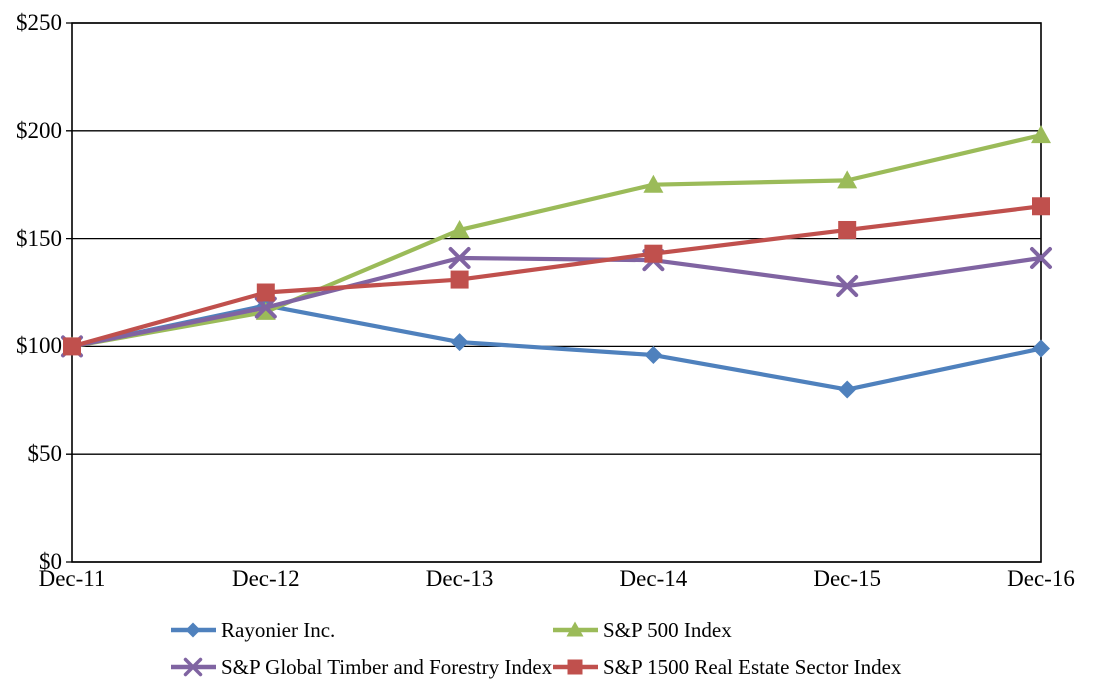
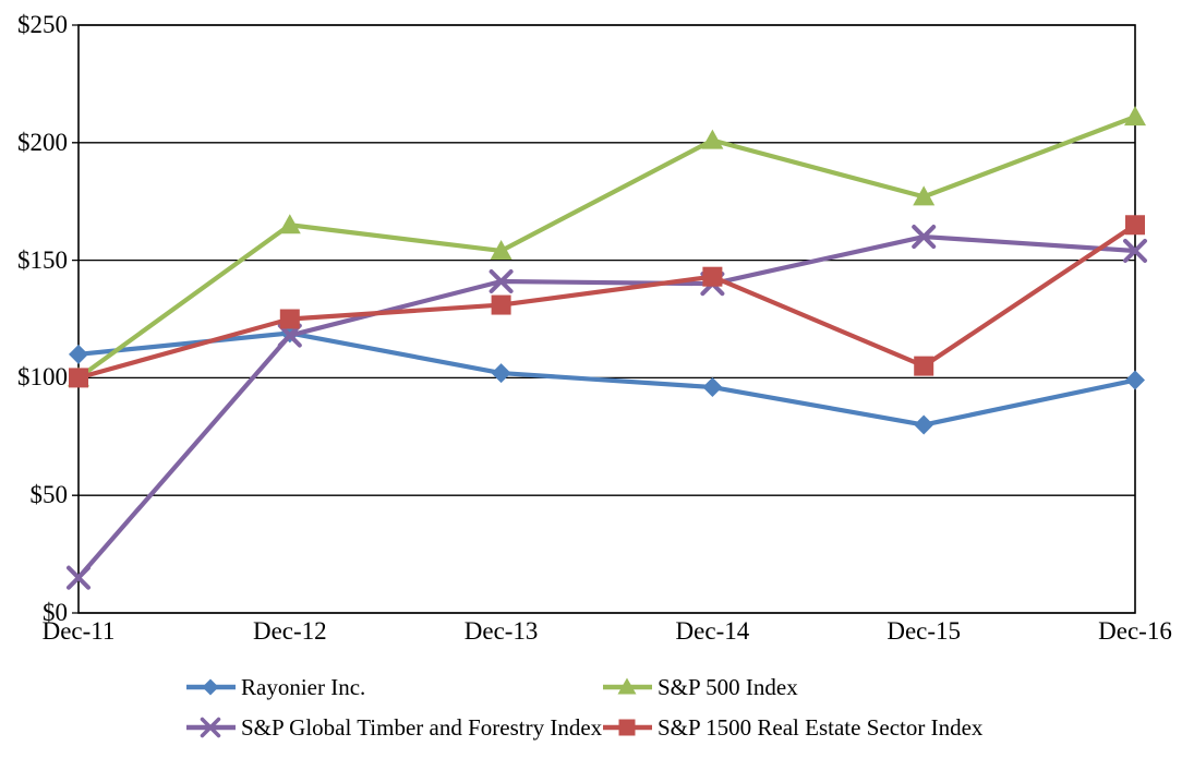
Rayonier Inc./Dec-11: $100 -> $110
S&P Global Timber and Forestry Index/Dec-11: $100 -> $15
S&P 500 Index/Dec-12: $116 -> $165
S&P 500 Index/Dec-14: $175 -> $201
S&P Global Timber and Forestry Index/Dec-15: $128 -> $160
S&P 1500 Real Estate Sector Index/Dec-15: $154 -> $105
S&P 500 Index/Dec-16: $198 -> $211
S&P Global Timber and Forestry Index/Dec-16: $141 -> $154
